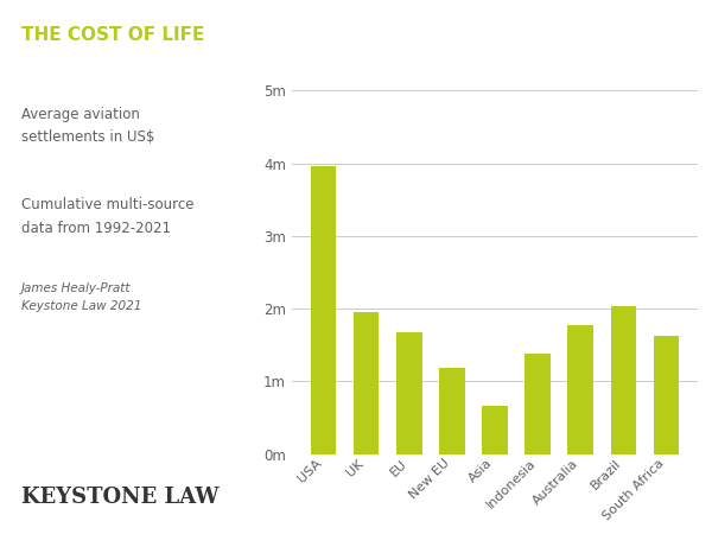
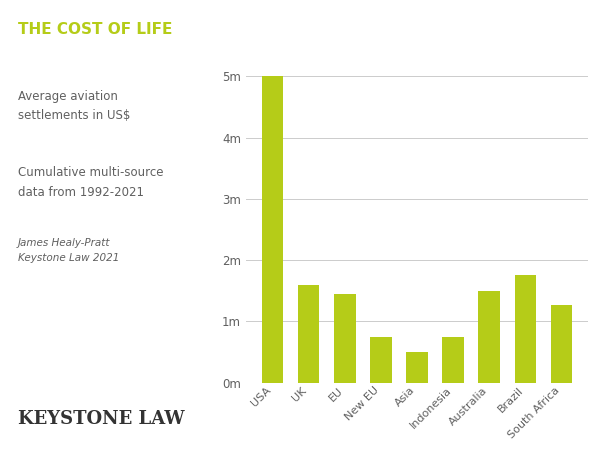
USA: 3.96m -> 5.00m
UK: 1.96m -> 1.60m
EU: 1.68m -> 1.45m
New EU: 1.18m -> 0.75m
Asia: 0.66m -> 0.50m
Indonesia: 1.38m -> 0.75m
Australia: 1.78m -> 1.50m
Brazil: 2.04m -> 1.75m
South Africa: 1.62m -> 1.27m
